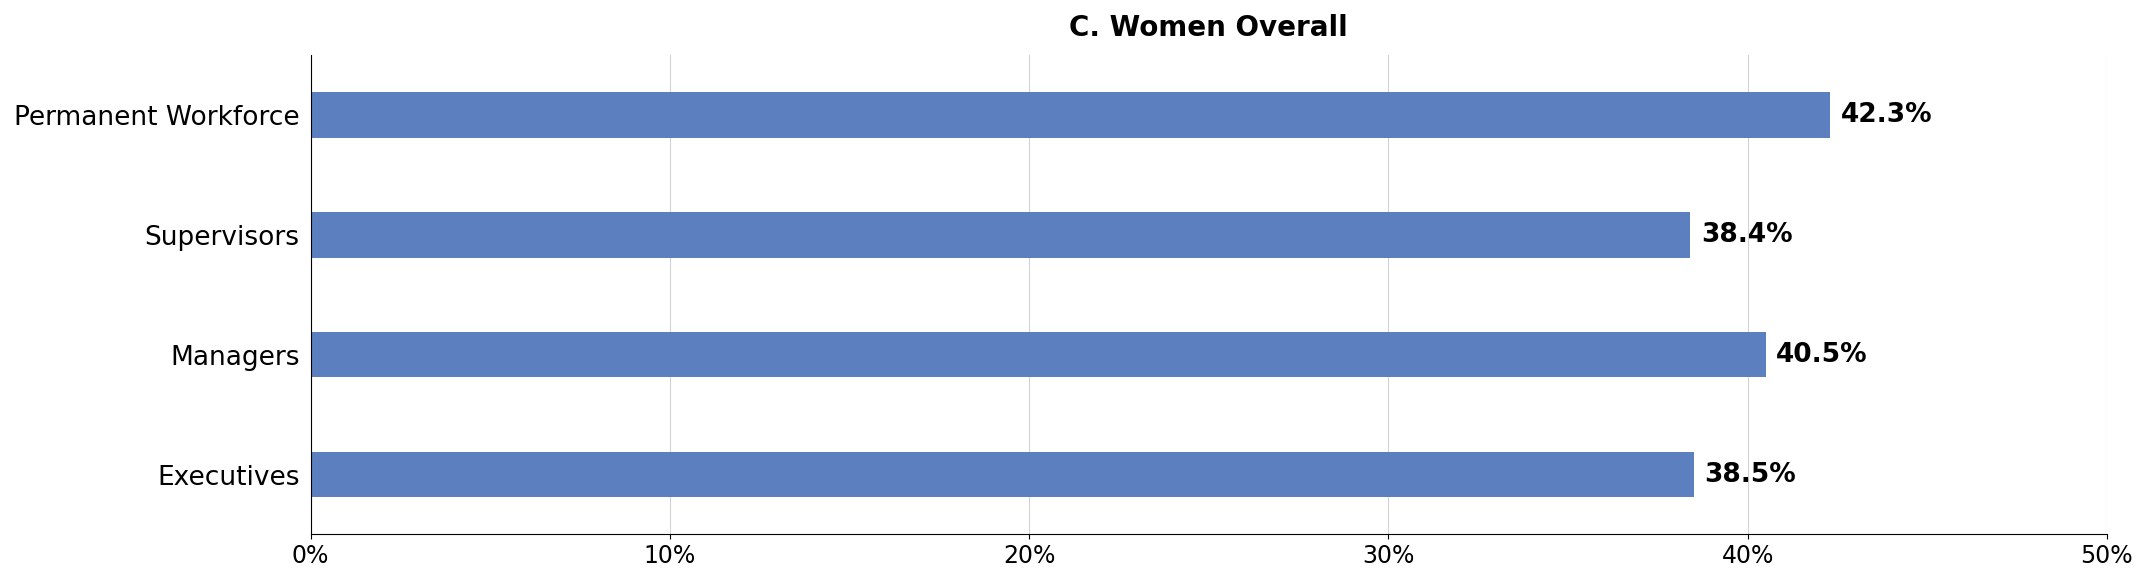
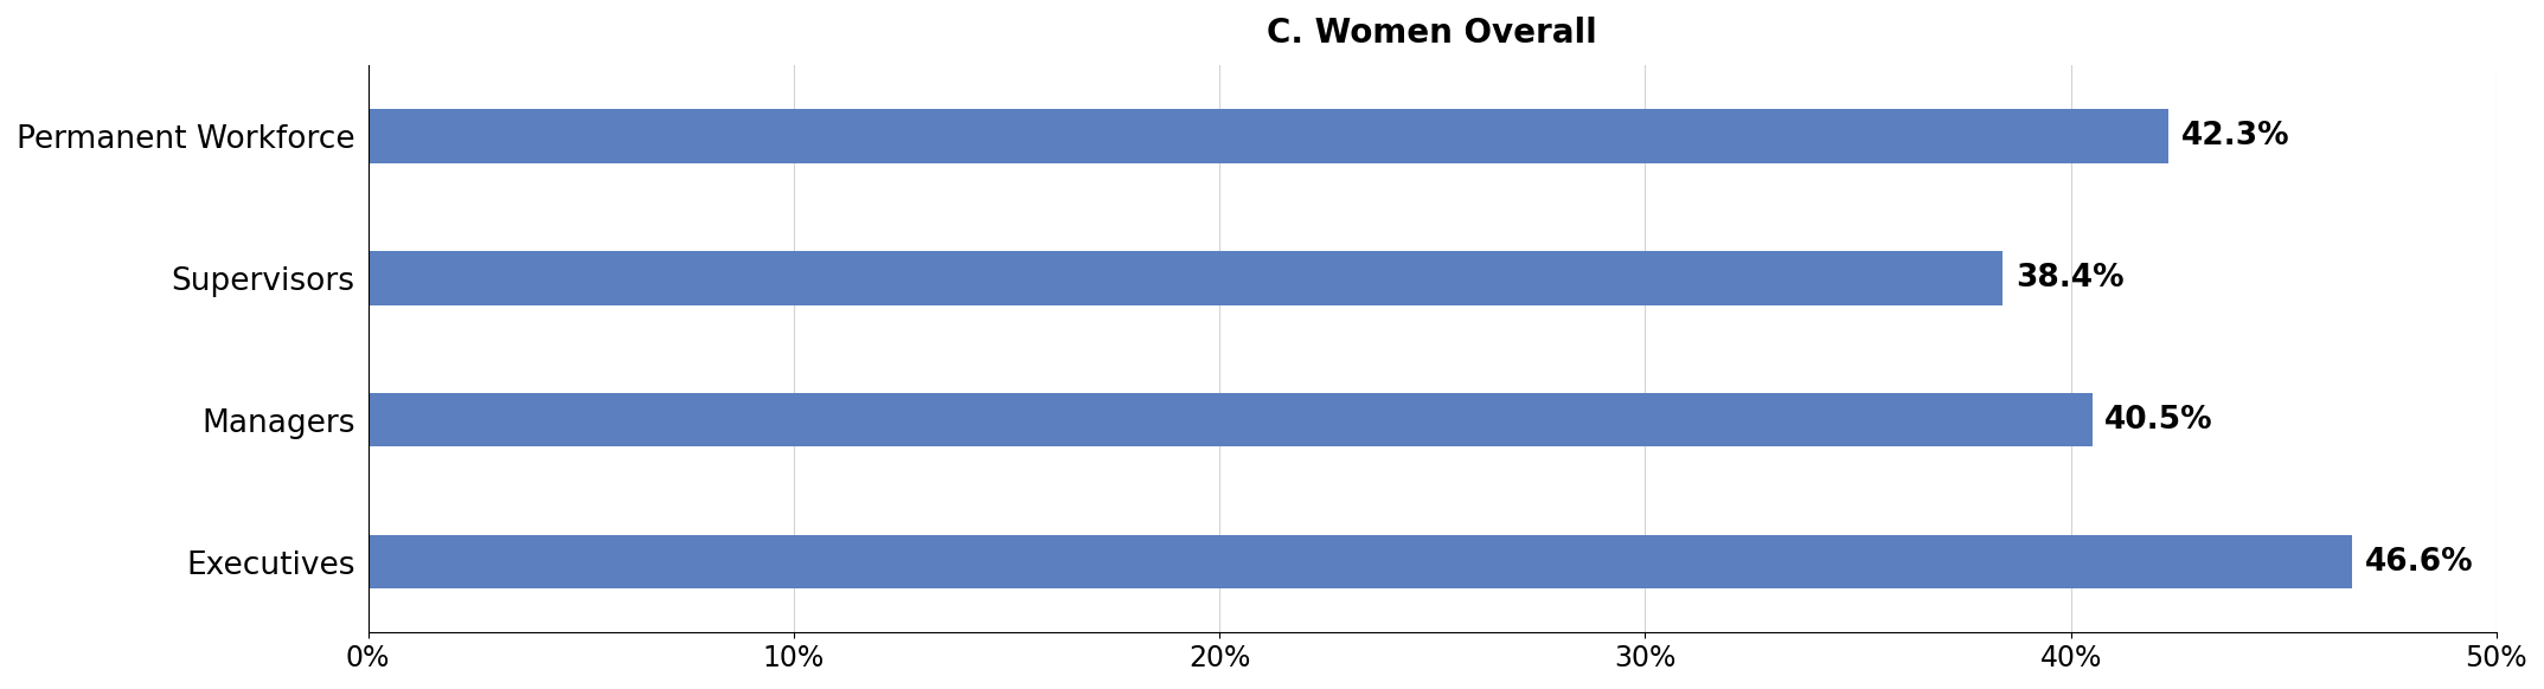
Executives: 38.5% -> 46.6%
